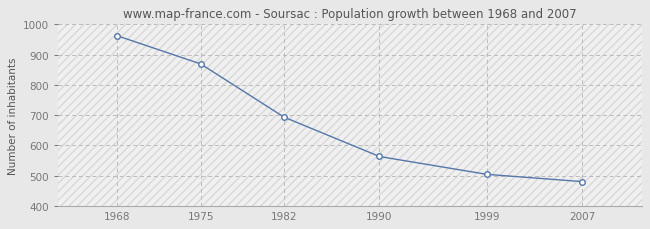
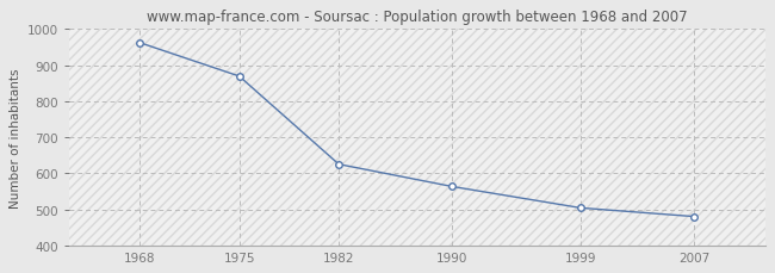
1982: 693 -> 625
